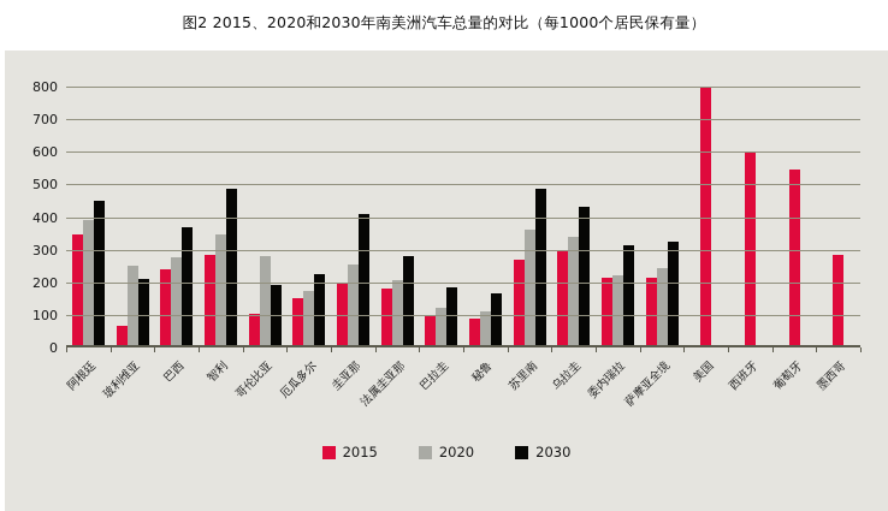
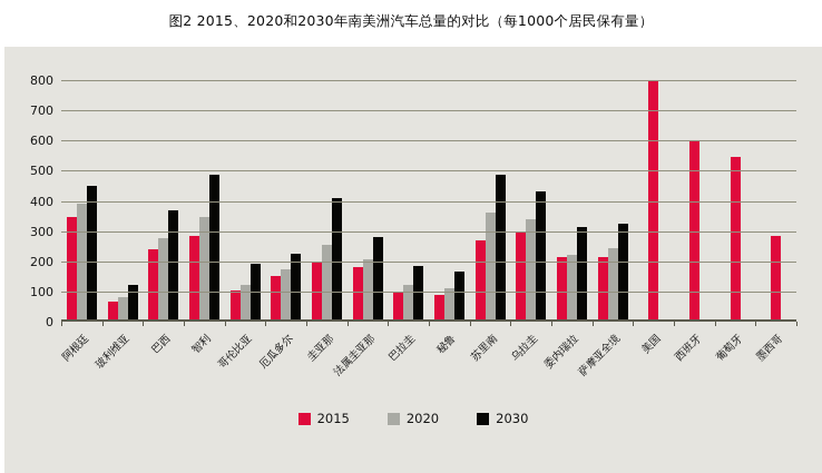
2020/玻利维亚: 250 -> 80
2030/玻利维亚: 210 -> 120
2020/哥伦比亚: 280 -> 120
